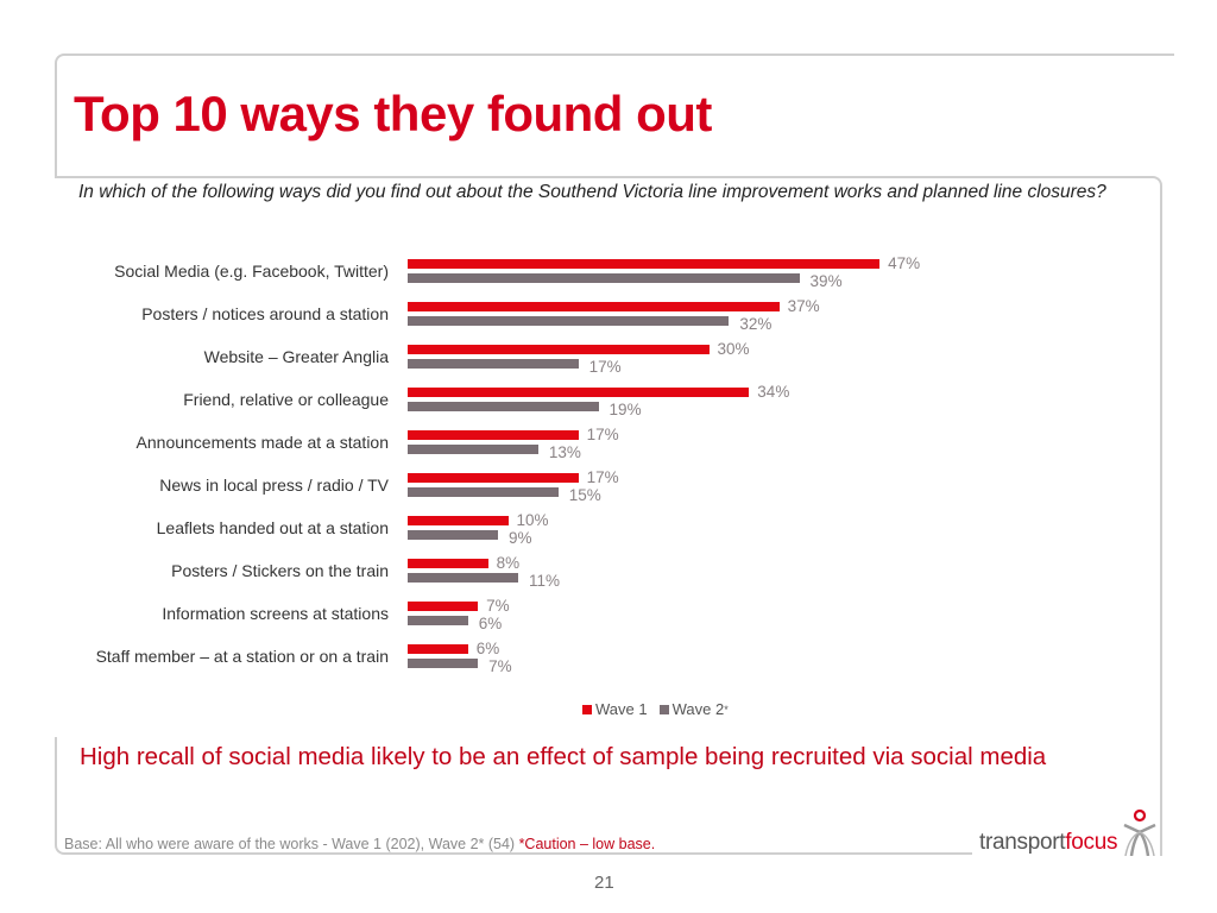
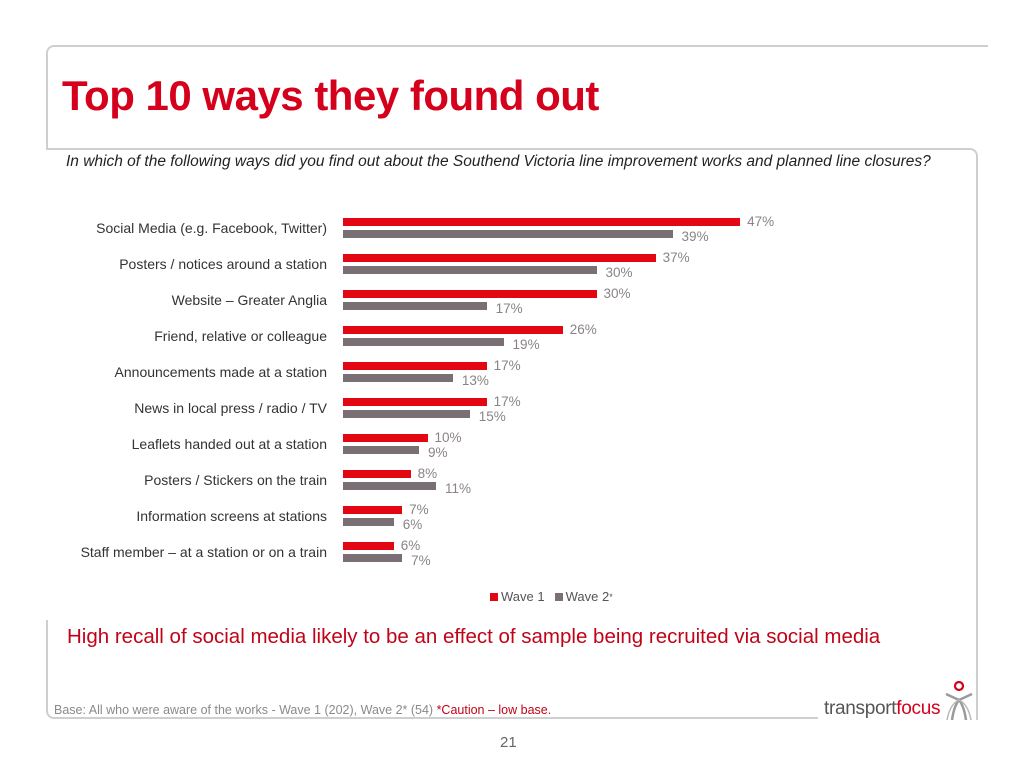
Wave 2*/Posters / notices around a station: 32% -> 30%
Wave 1/Friend, relative or colleague: 34% -> 26%
